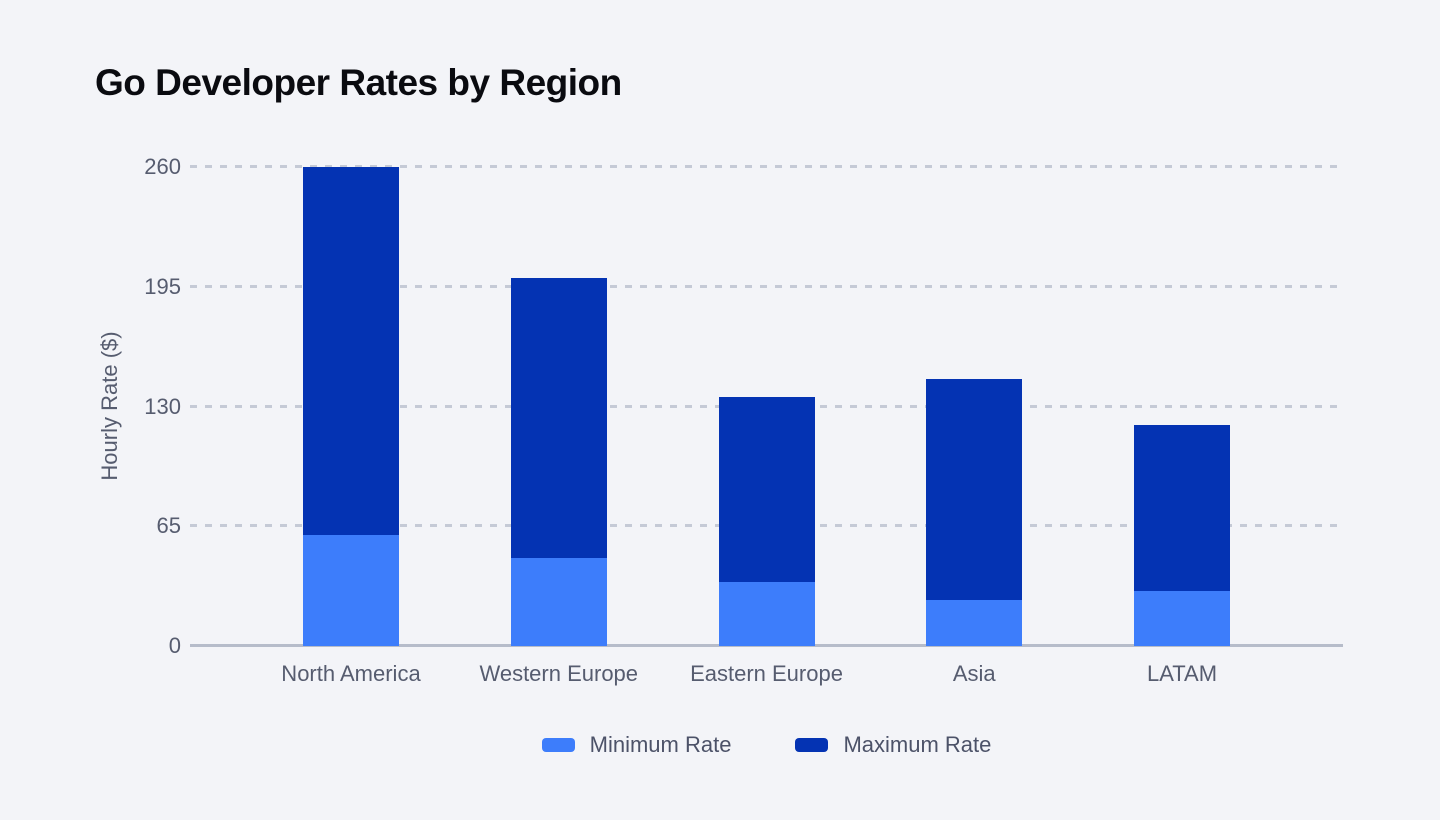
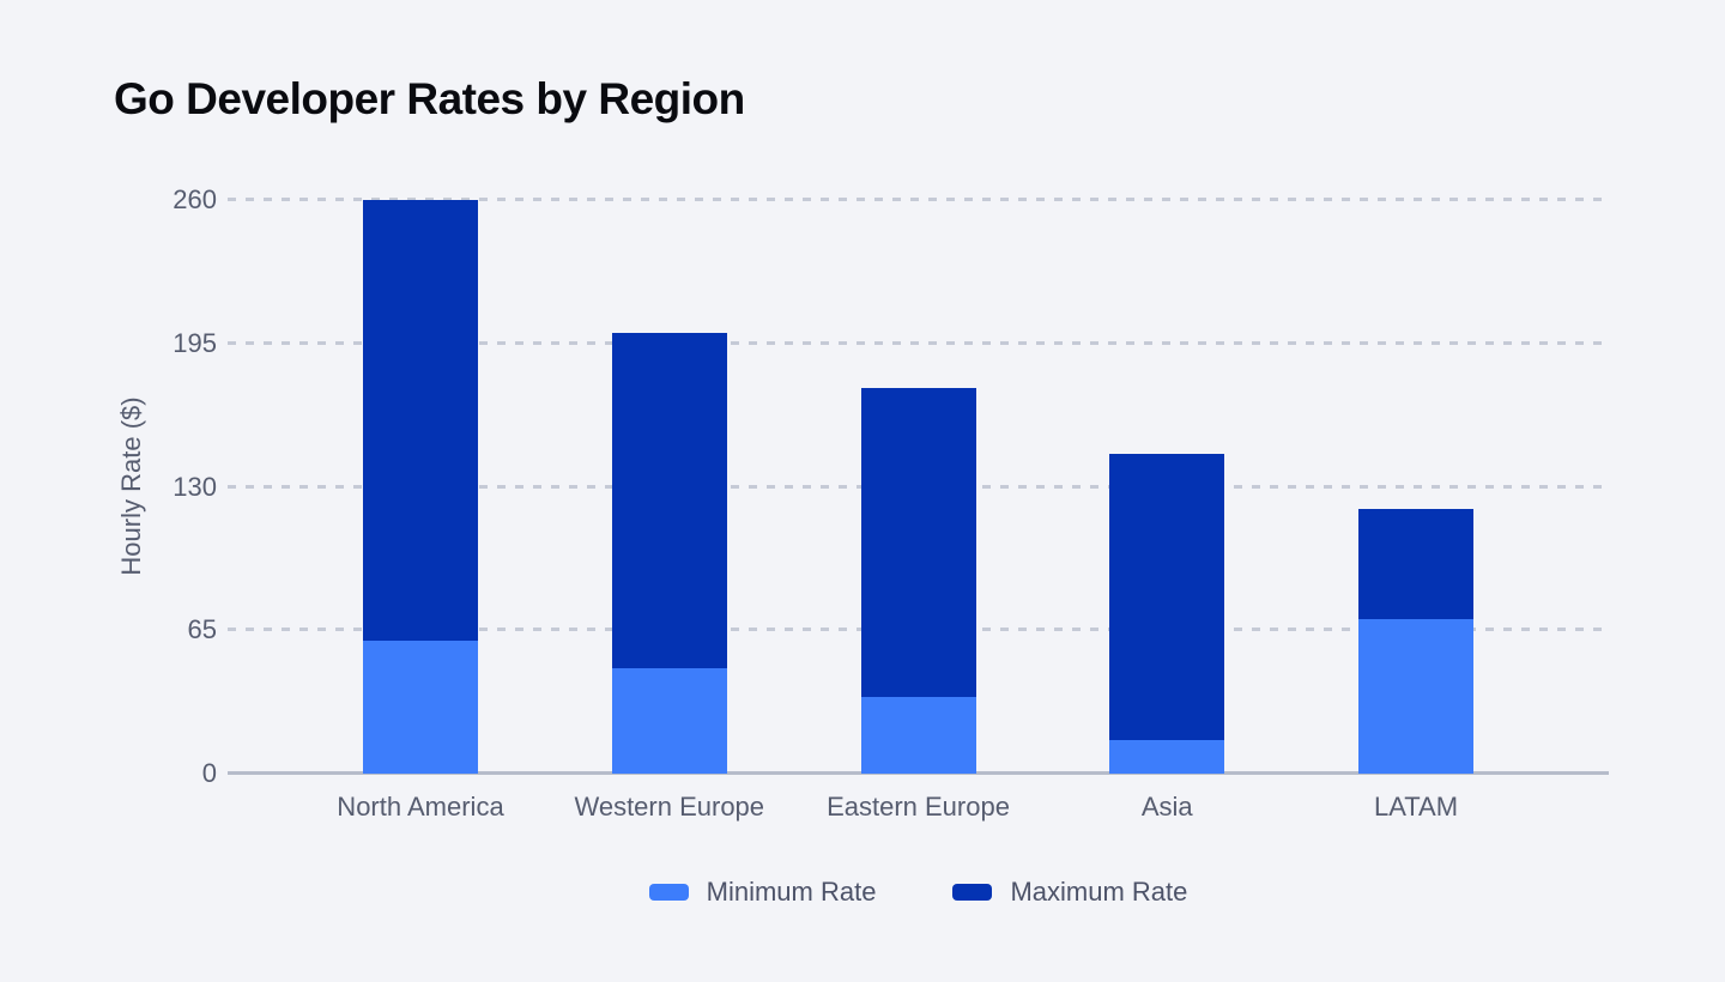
Maximum Rate/Eastern Europe: 135 -> 175
Minimum Rate/Asia: 25 -> 15
Minimum Rate/LATAM: 30 -> 70
